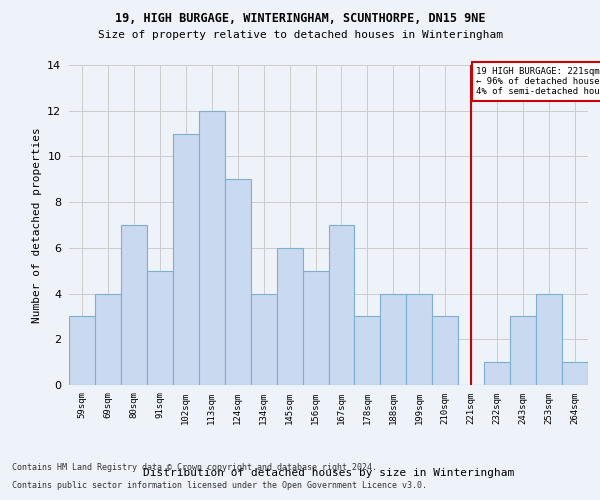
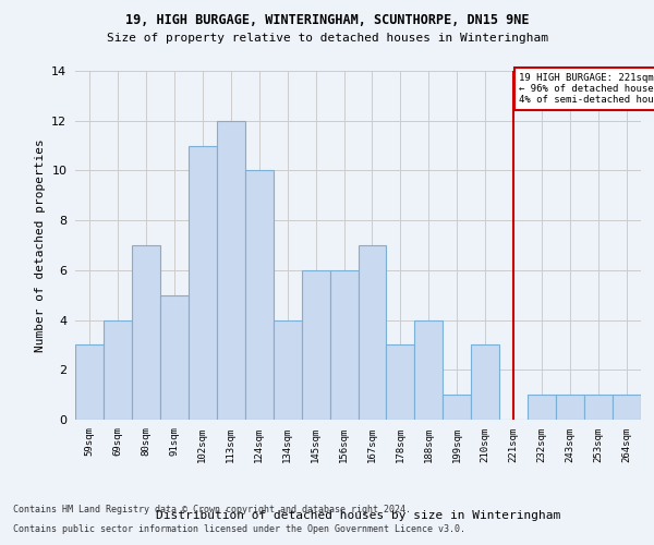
124sqm: 9 -> 10
156sqm: 5 -> 6
199sqm: 4 -> 1
243sqm: 3 -> 1
253sqm: 4 -> 1
